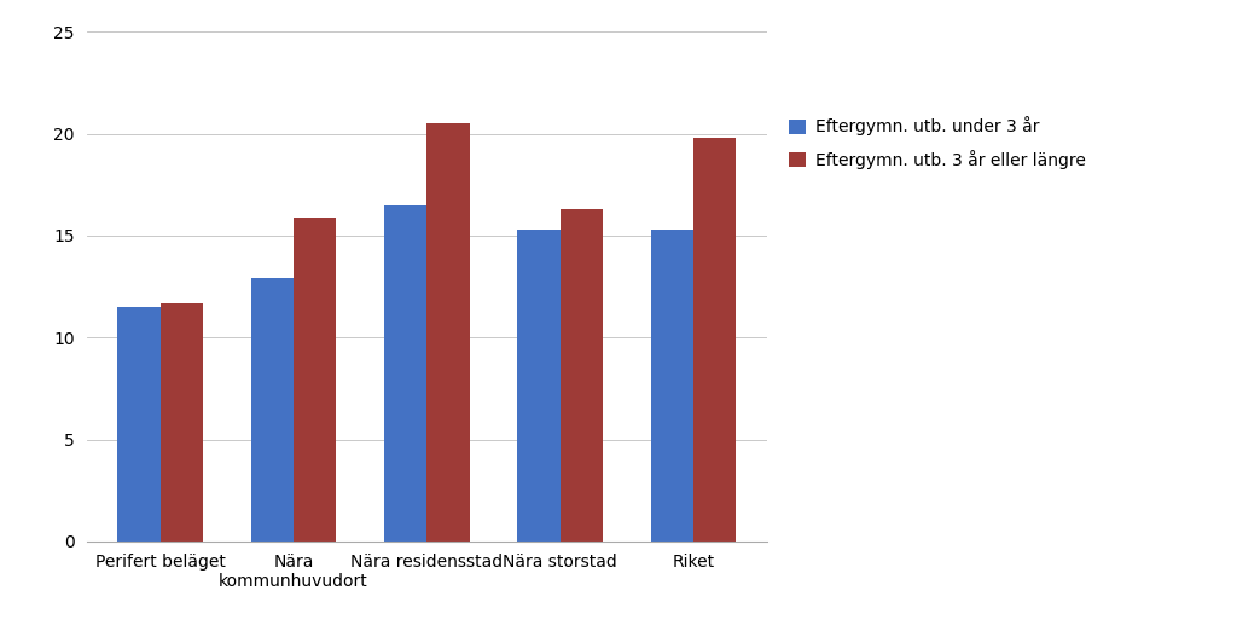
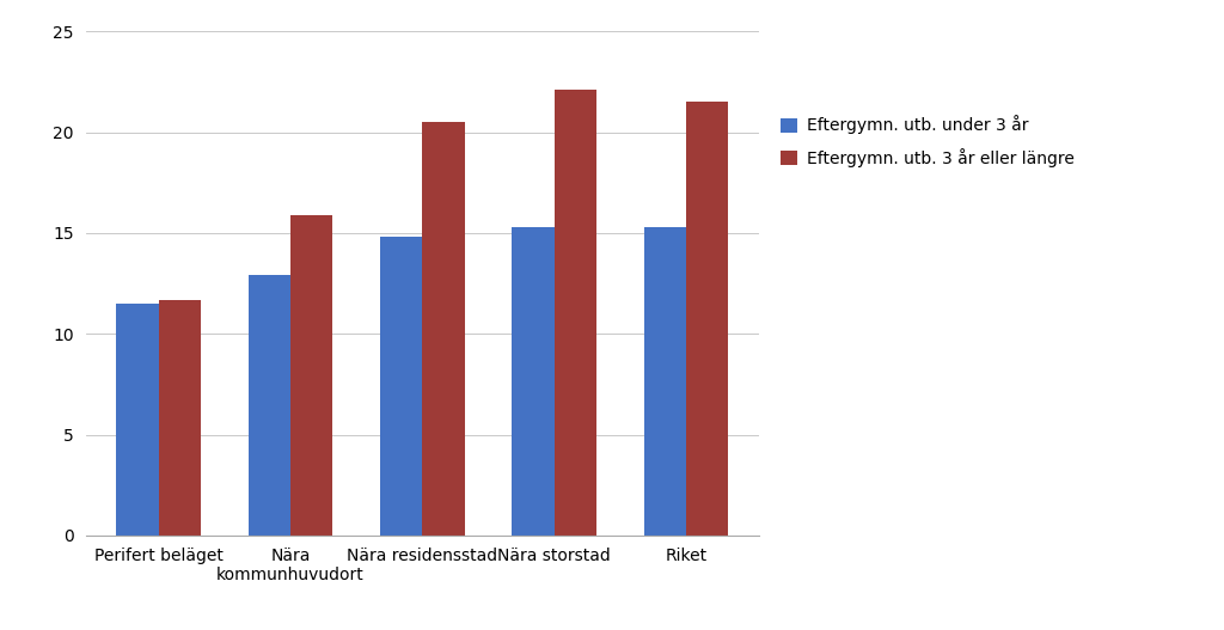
Eftergymn. utb. under 3 år/Nära residensstad: 16.5 -> 14.8
Eftergymn. utb. 3 år eller längre/Nära storstad: 16.3 -> 22.1
Eftergymn. utb. 3 år eller längre/Riket: 19.8 -> 21.5
